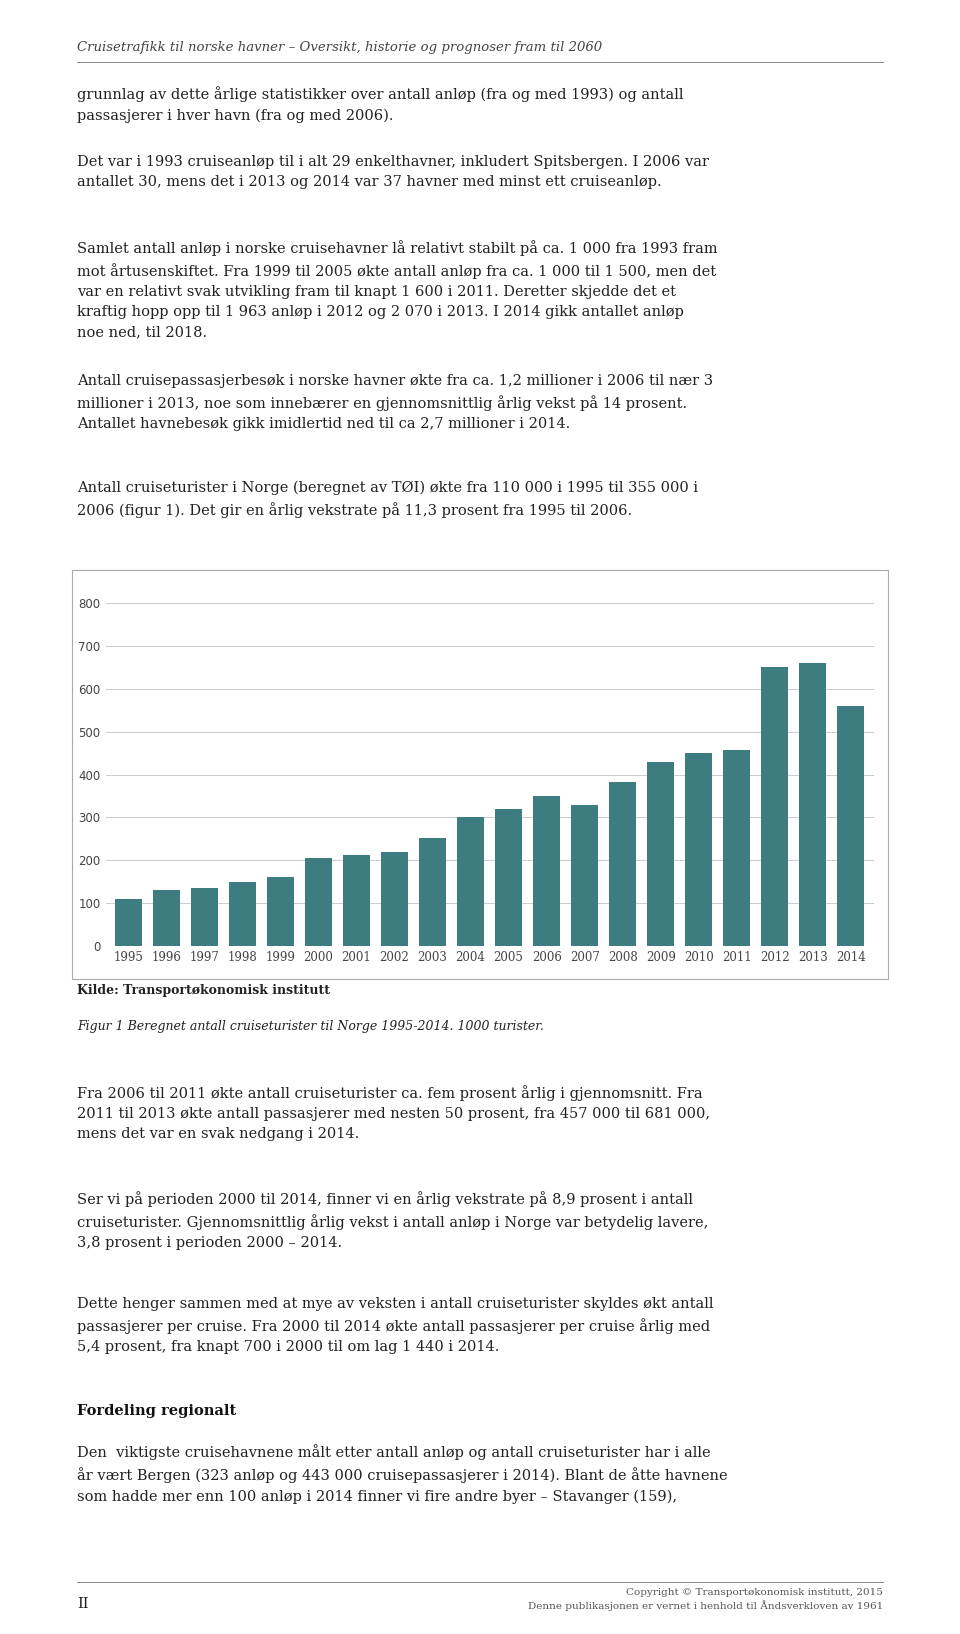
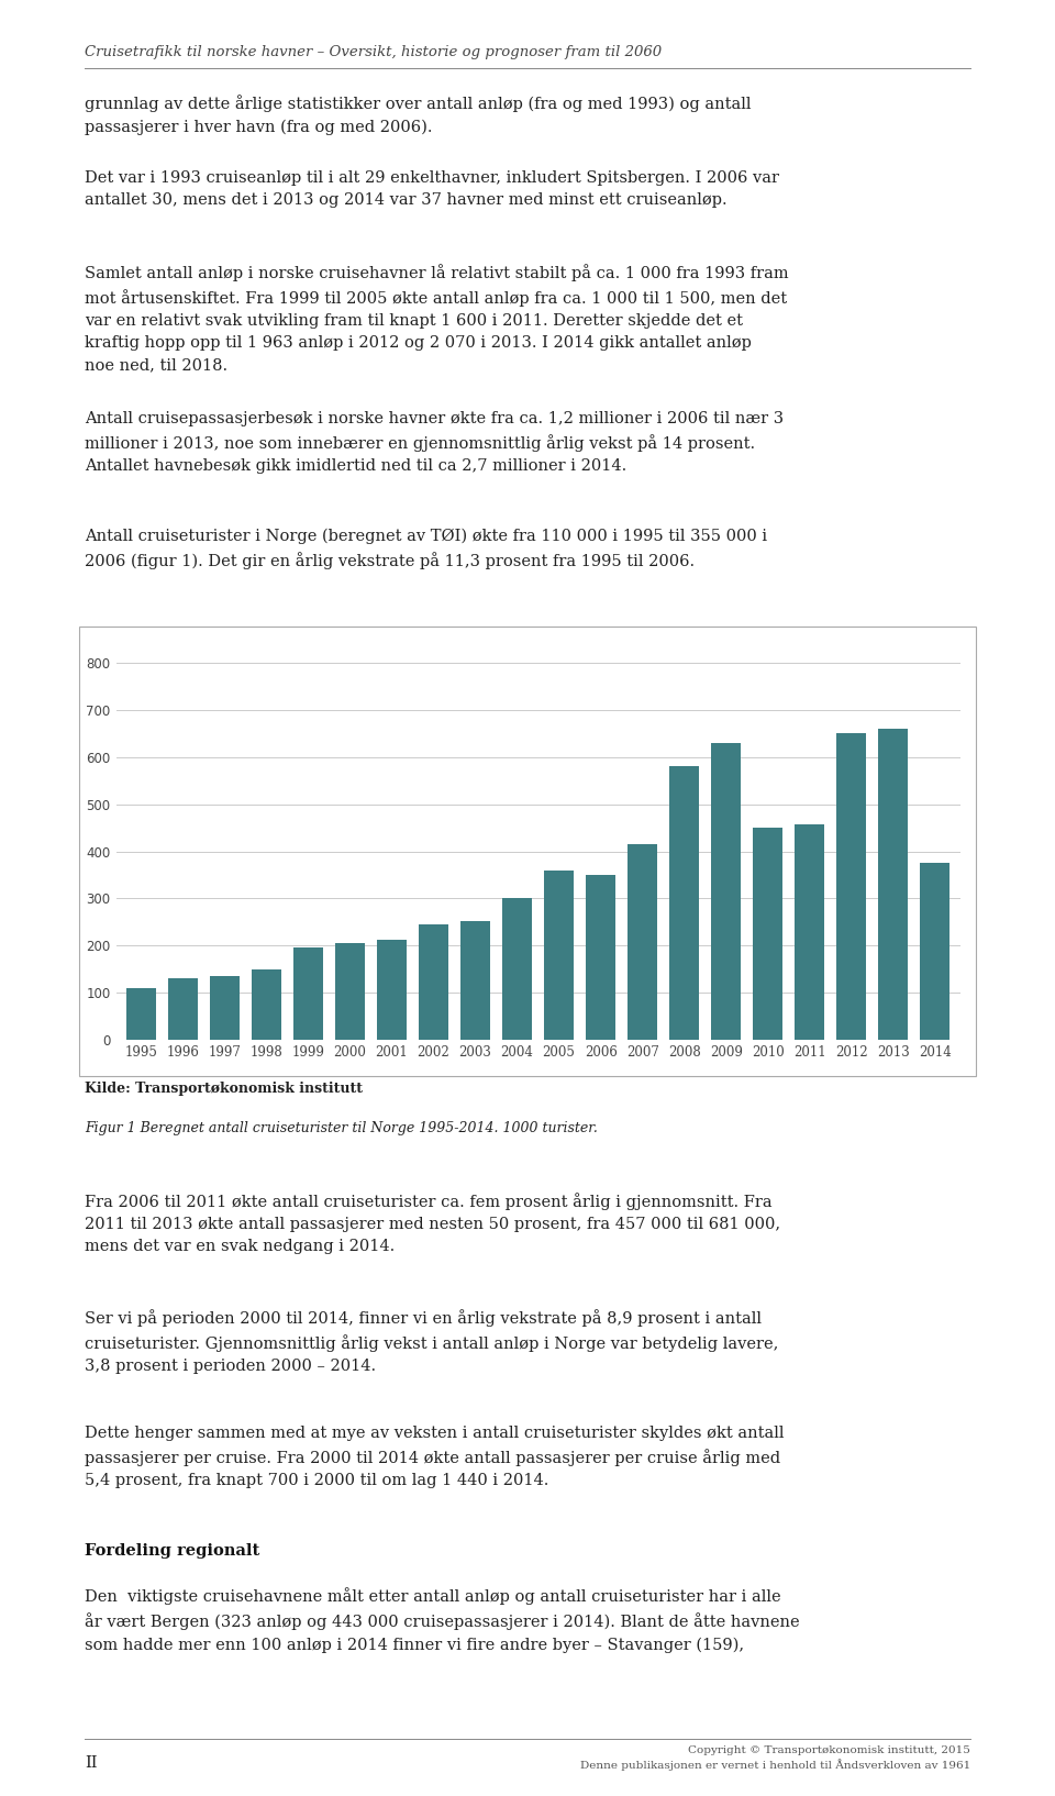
1999: 160 -> 195
2002: 220 -> 245
2005: 320 -> 360
2007: 328 -> 415
2008: 382 -> 580
2009: 430 -> 630
2014: 560 -> 375
